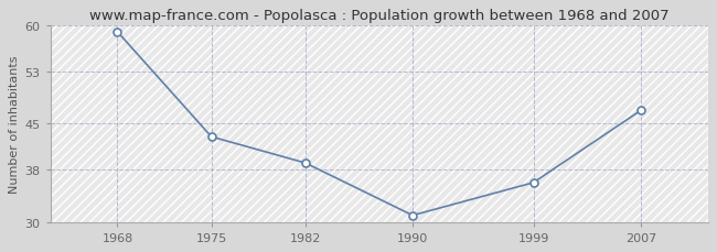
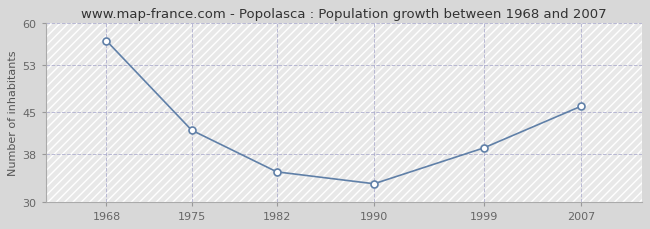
1968: 59 -> 57
1975: 43 -> 42
1982: 39 -> 35
1990: 31 -> 33
1999: 36 -> 39
2007: 47 -> 46
